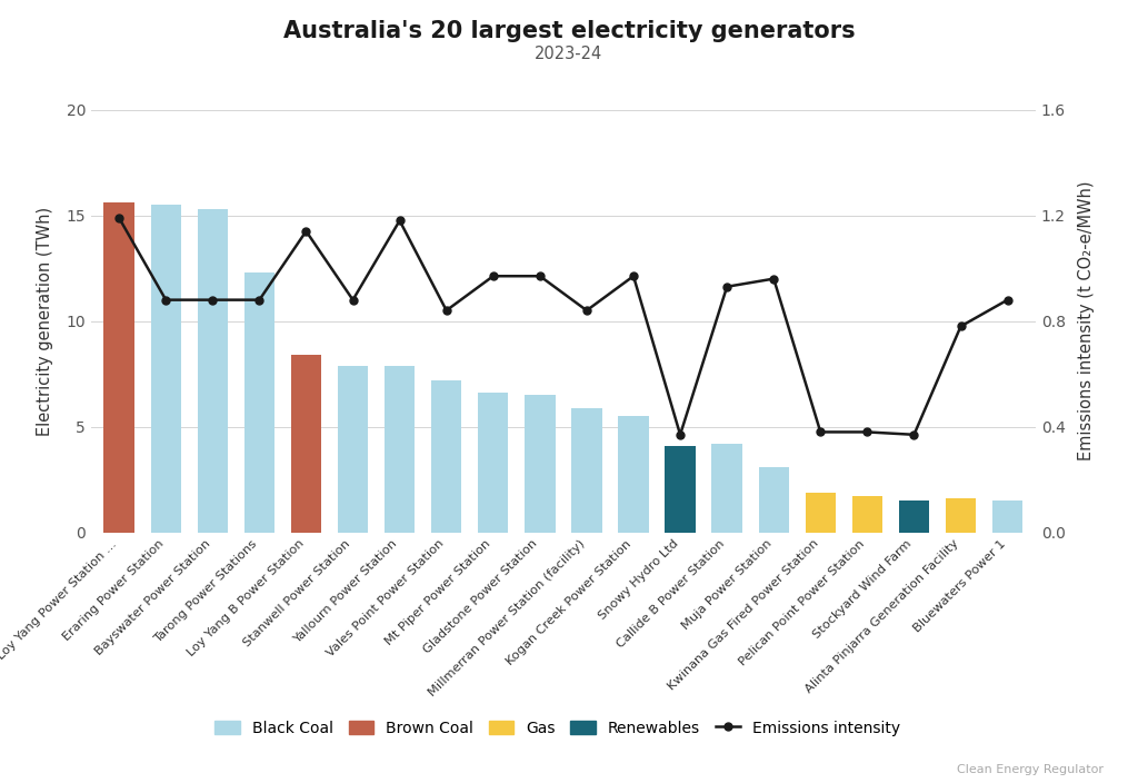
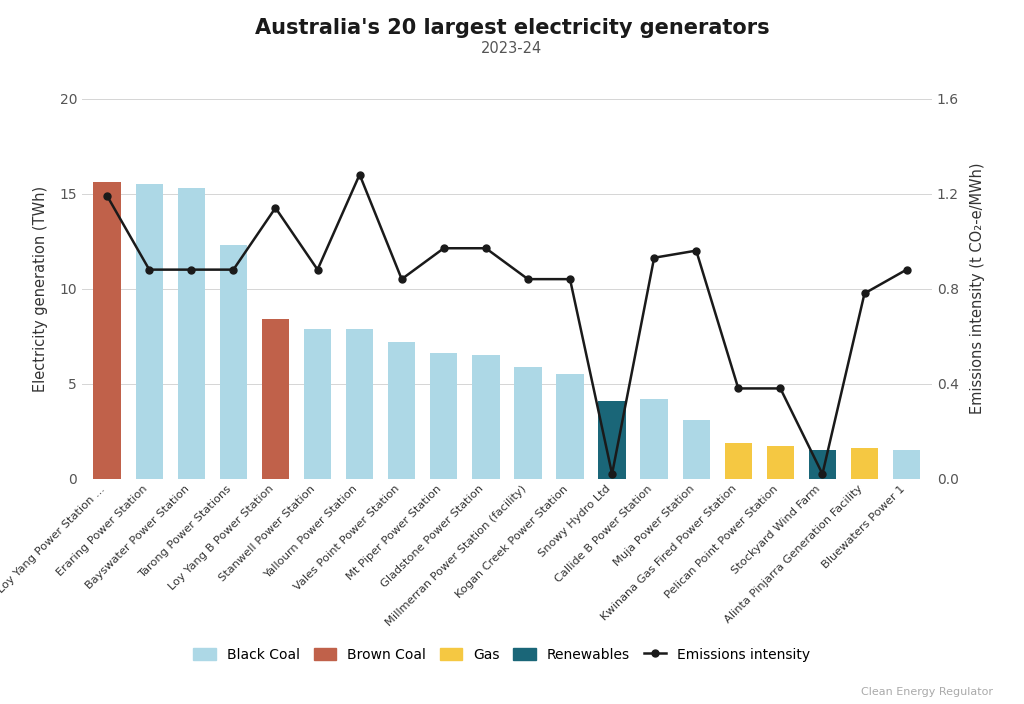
Emissions intensity/Yallourn Power Station: 1.18 -> 1.28
Emissions intensity/Kogan Creek Power Station: 0.97 -> 0.84
Emissions intensity/Snowy Hydro Ltd: 0.37 -> 0.02
Emissions intensity/Stockyard Wind Farm: 0.37 -> 0.02
